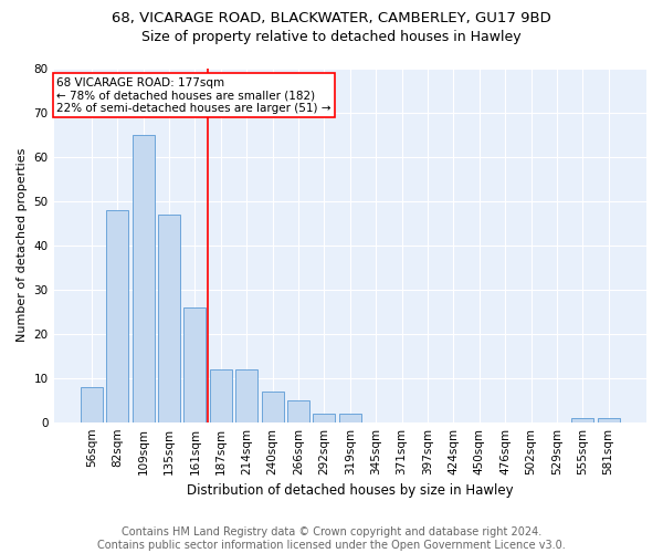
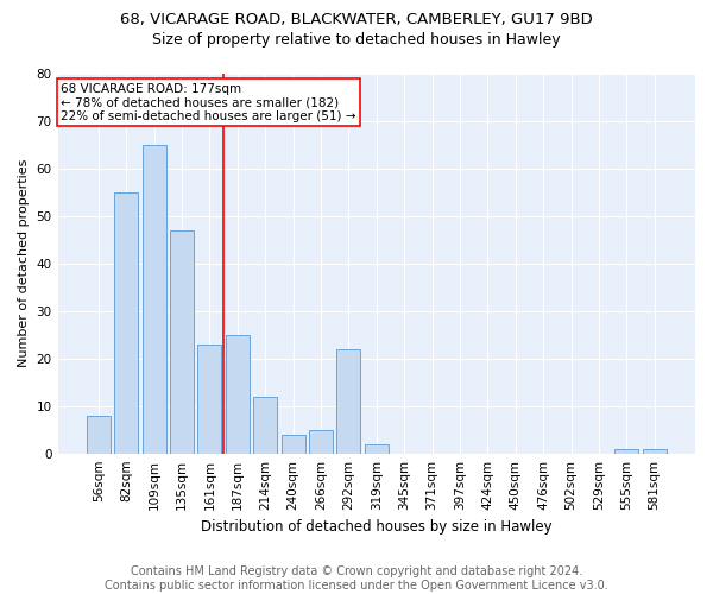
82sqm: 48 -> 55
161sqm: 26 -> 23
187sqm: 12 -> 25
240sqm: 7 -> 4
292sqm: 2 -> 22
